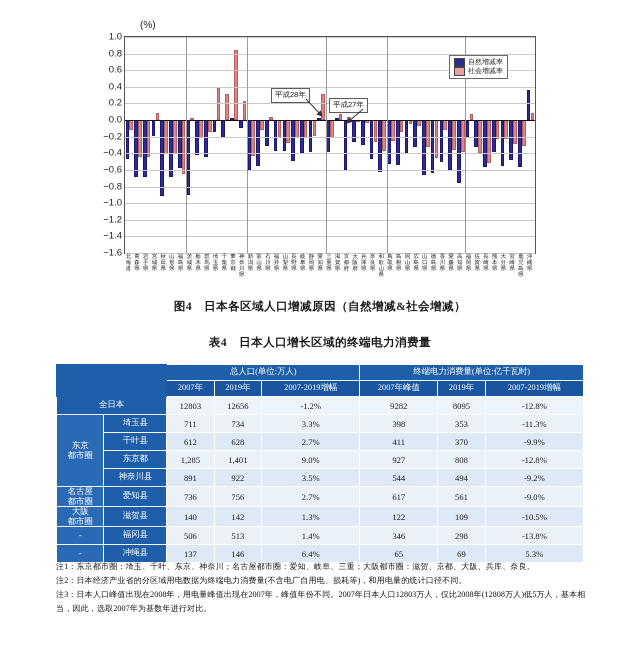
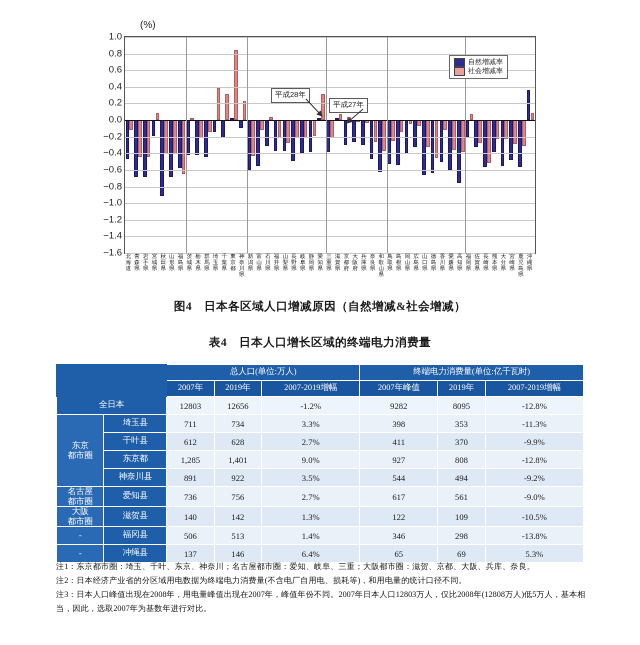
自然增减率/茨城県: -0.9 -> -0.4
自然增减率/京都府: -0.6 -> -0.3
社会增减率/佐賀県: -0.4 -> -0.3
